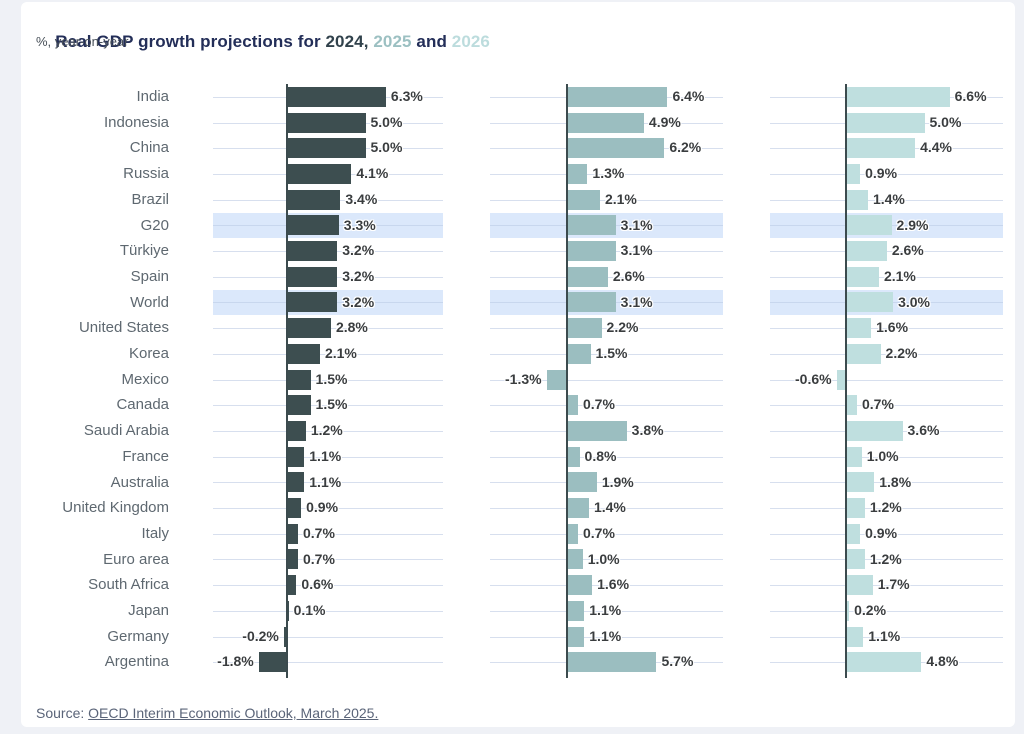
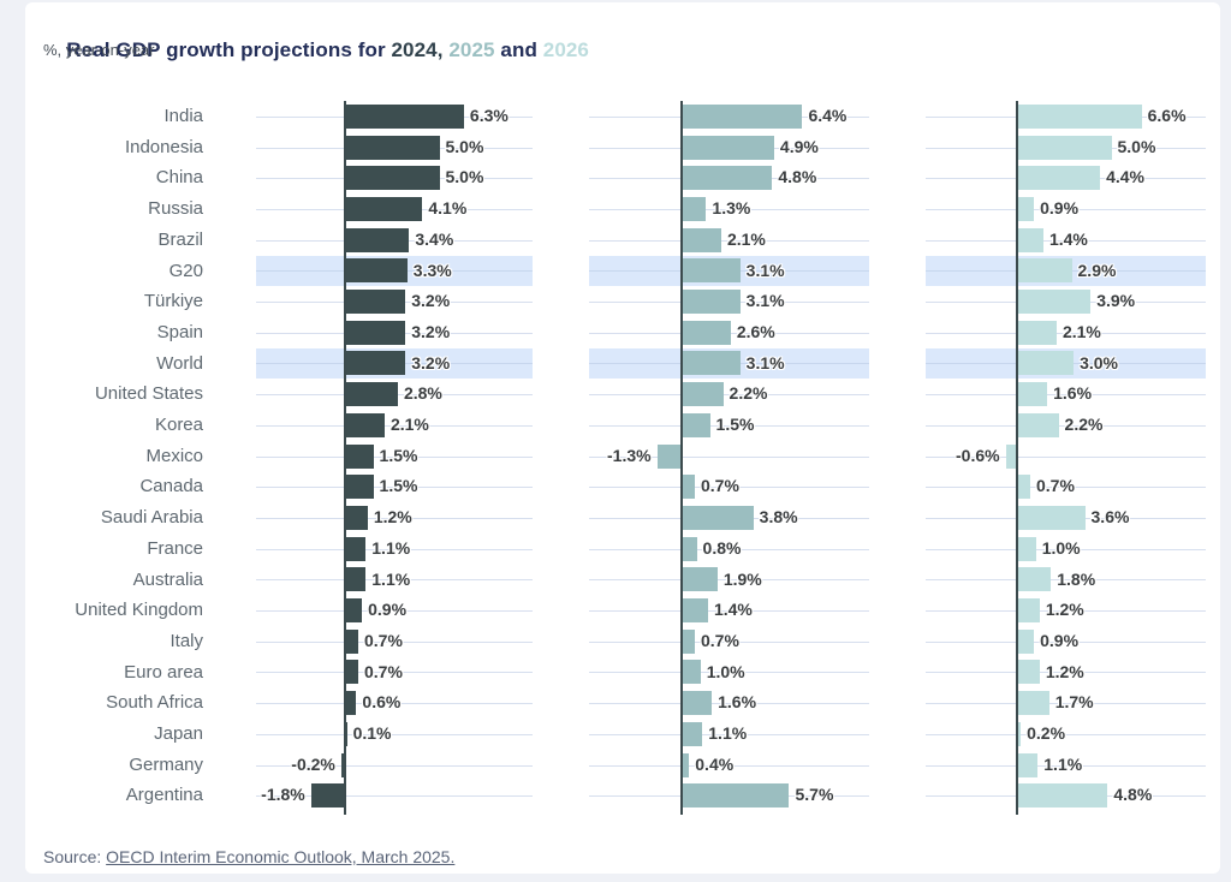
2025/China: 6.2% -> 4.8%
2026/Türkiye: 2.6% -> 3.9%
2025/Germany: 1.1% -> 0.4%
